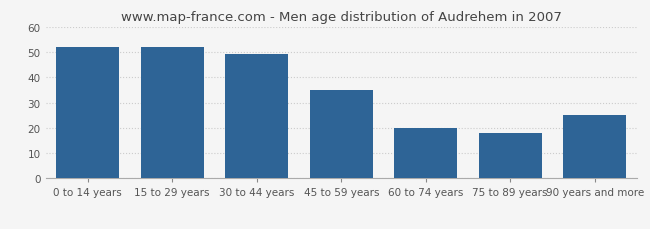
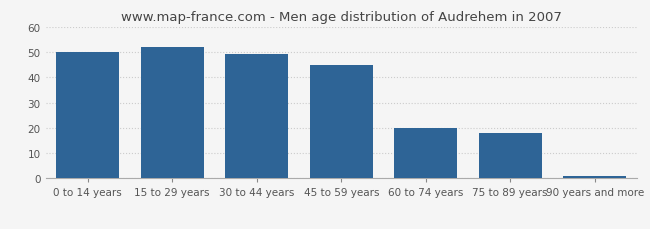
0 to 14 years: 52 -> 50
45 to 59 years: 35 -> 45
90 years and more: 25 -> 1
